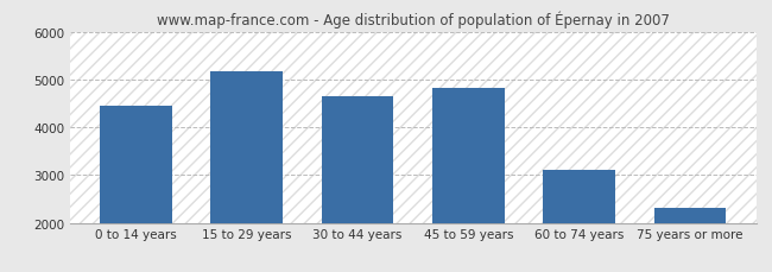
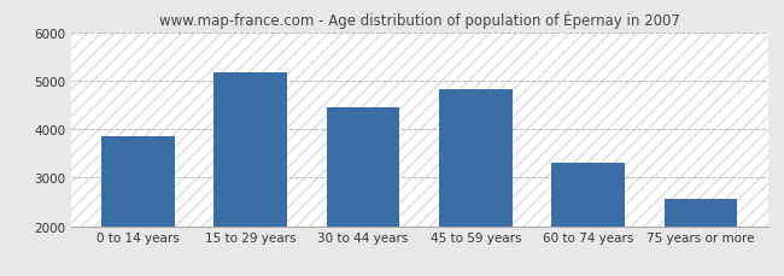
0 to 14 years: 4450 -> 3850
30 to 44 years: 4650 -> 4450
60 to 74 years: 3100 -> 3300
75 years or more: 2320 -> 2550
